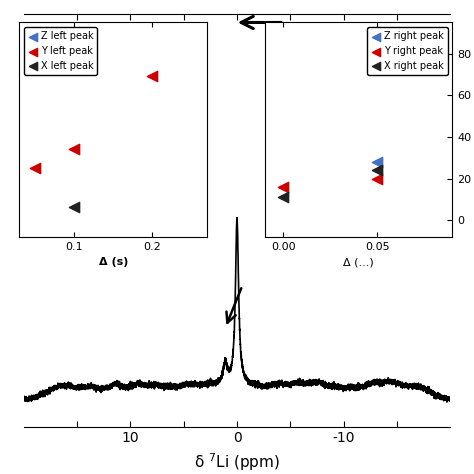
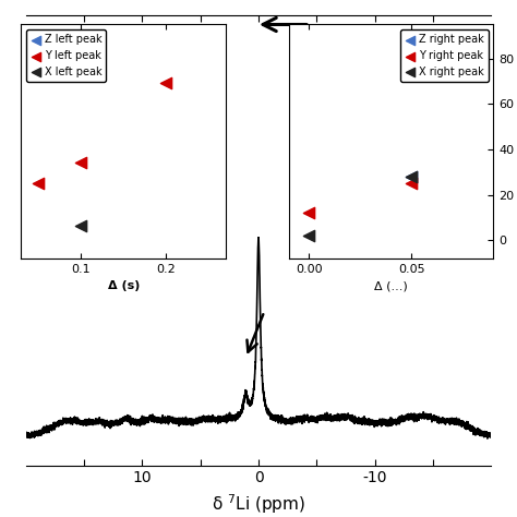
Y right peak/0.00: 16 -> 12
X right peak/0.00: 11 -> 2
Y right peak/0.05: 20 -> 25
X right peak/0.05: 24 -> 28
